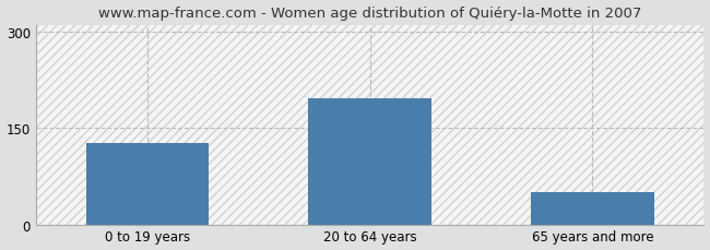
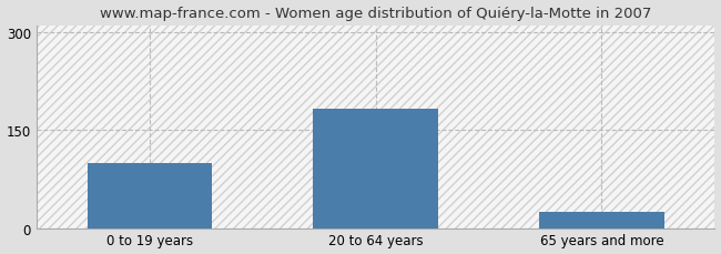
0 to 19 years: 126 -> 100
20 to 64 years: 196 -> 182
65 years and more: 50 -> 25
